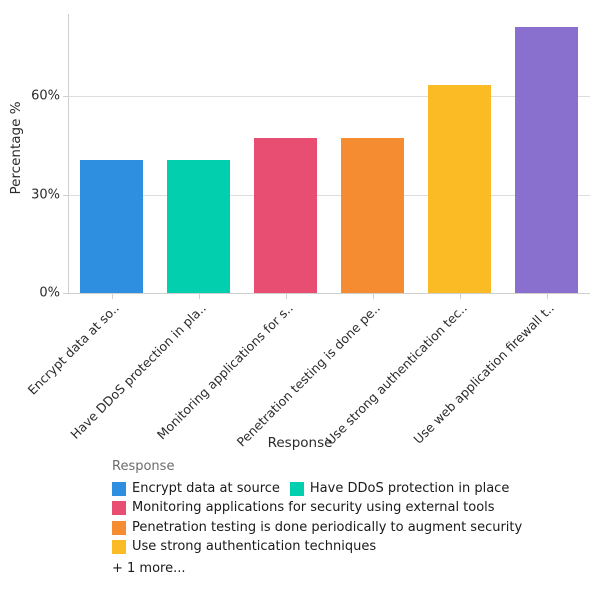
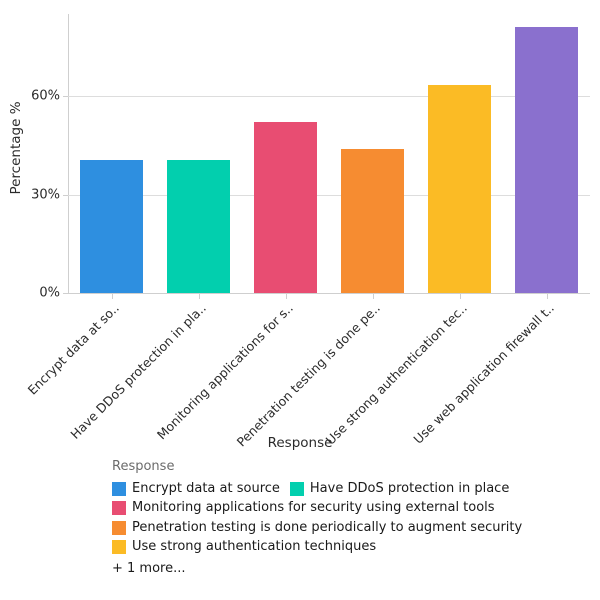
Monitoring applications for security using external tools: 47% -> 52%
Penetration testing is done periodically to augment security: 47% -> 44%
